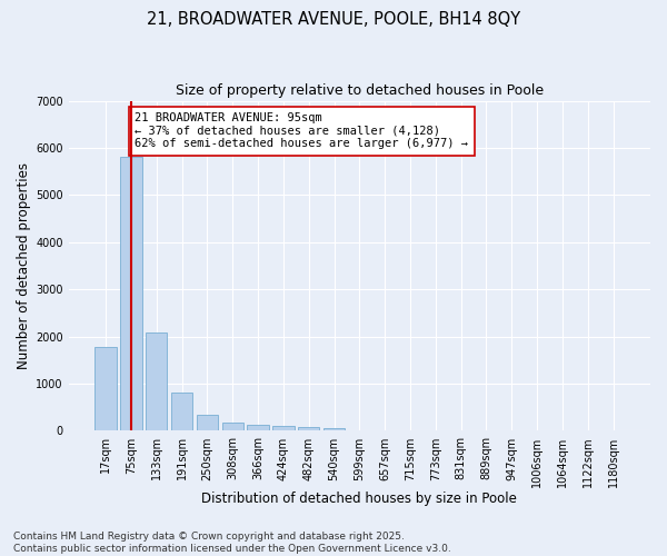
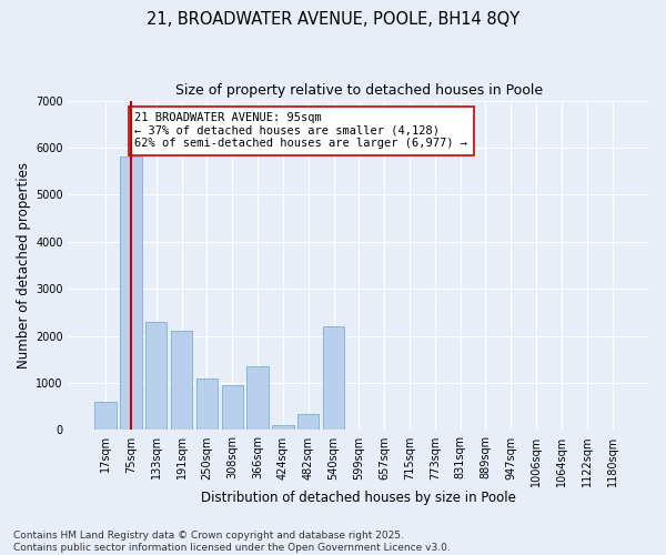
17sqm: 1780 -> 600
133sqm: 2080 -> 2300
191sqm: 820 -> 2100
250sqm: 340 -> 1100
308sqm: 180 -> 950
366sqm: 120 -> 1350
482sqm: 80 -> 350
540sqm: 60 -> 2200
